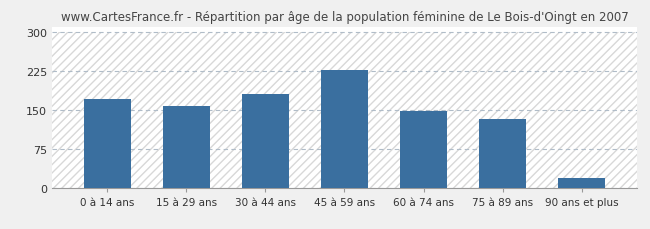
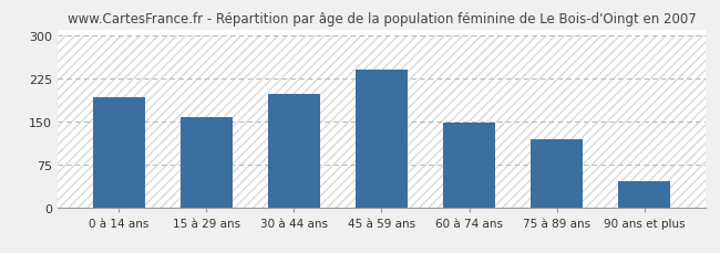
0 à 14 ans: 170 -> 192
30 à 44 ans: 181 -> 198
45 à 59 ans: 227 -> 240
75 à 89 ans: 132 -> 118
90 ans et plus: 18 -> 46
